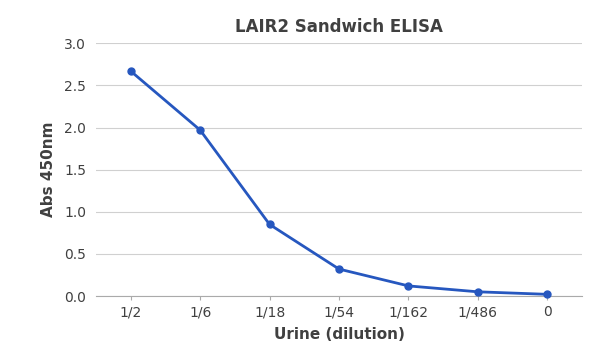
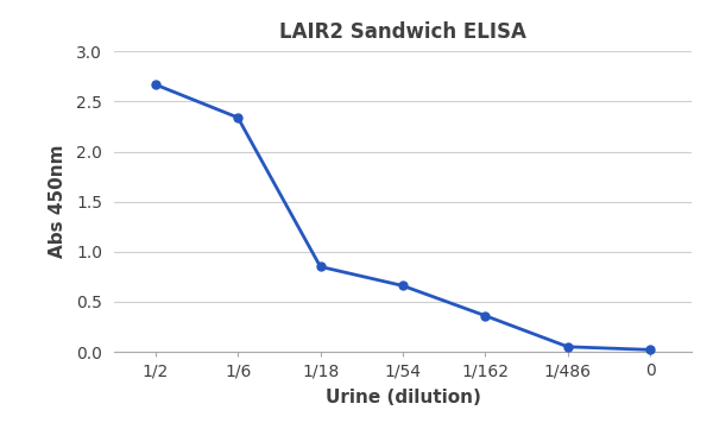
1/6: 1.97 -> 2.34
1/54: 0.32 -> 0.66
1/162: 0.12 -> 0.36
